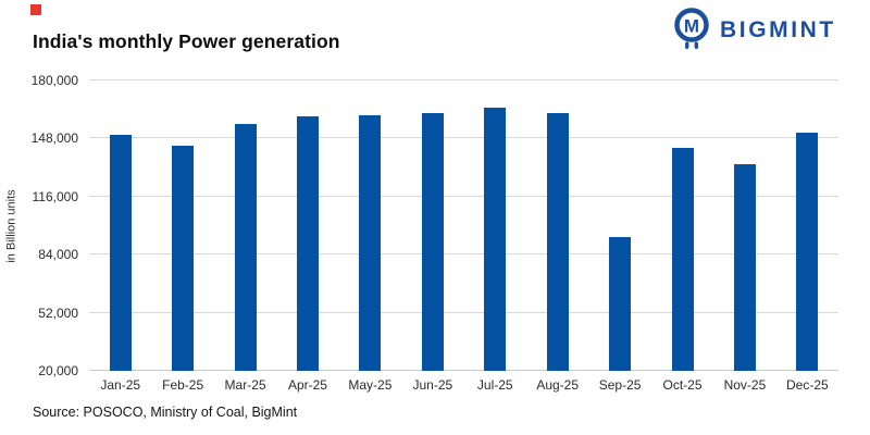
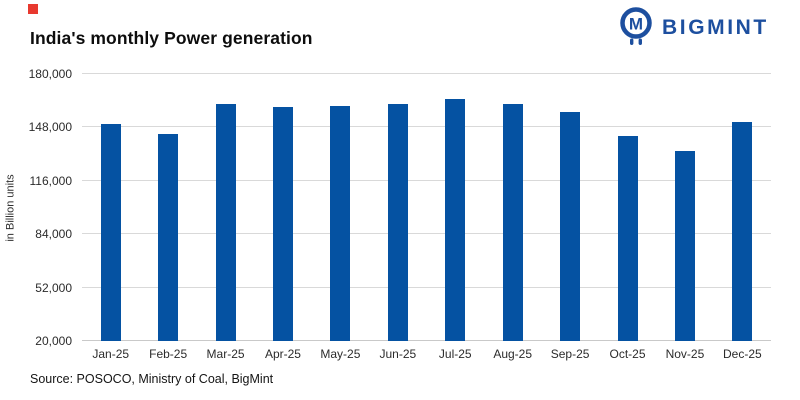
Mar-25: 156000 -> 162000
Sep-25: 94000 -> 157000
